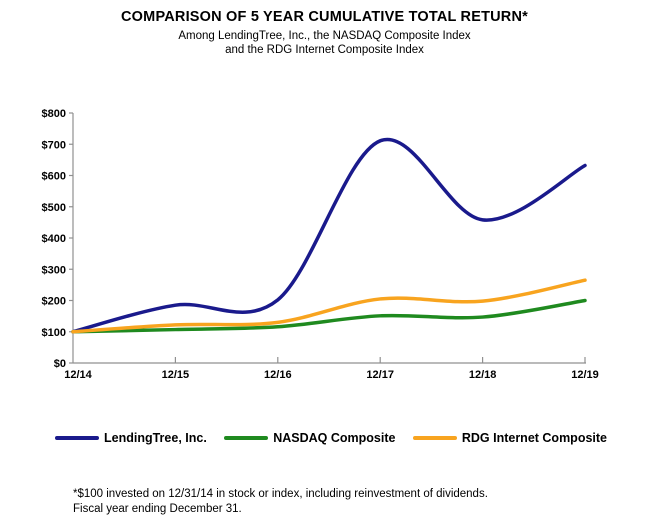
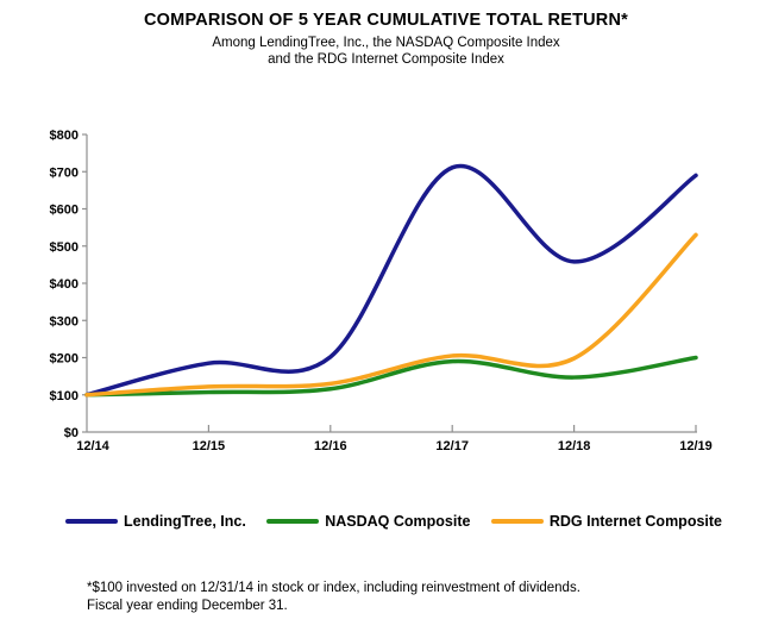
NASDAQ Composite/12/17: $150 -> $190
LendingTree, Inc./12/19: $630 -> $690
RDG Internet Composite/12/19: $260 -> $530
